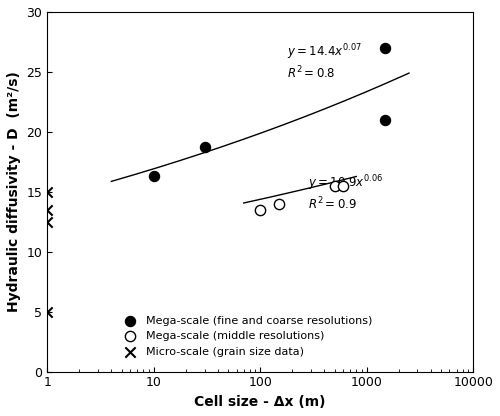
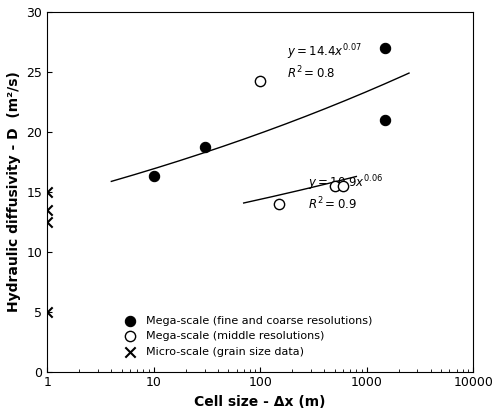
Mega-scale (middle resolutions)/100: 13.5 -> 24.2
